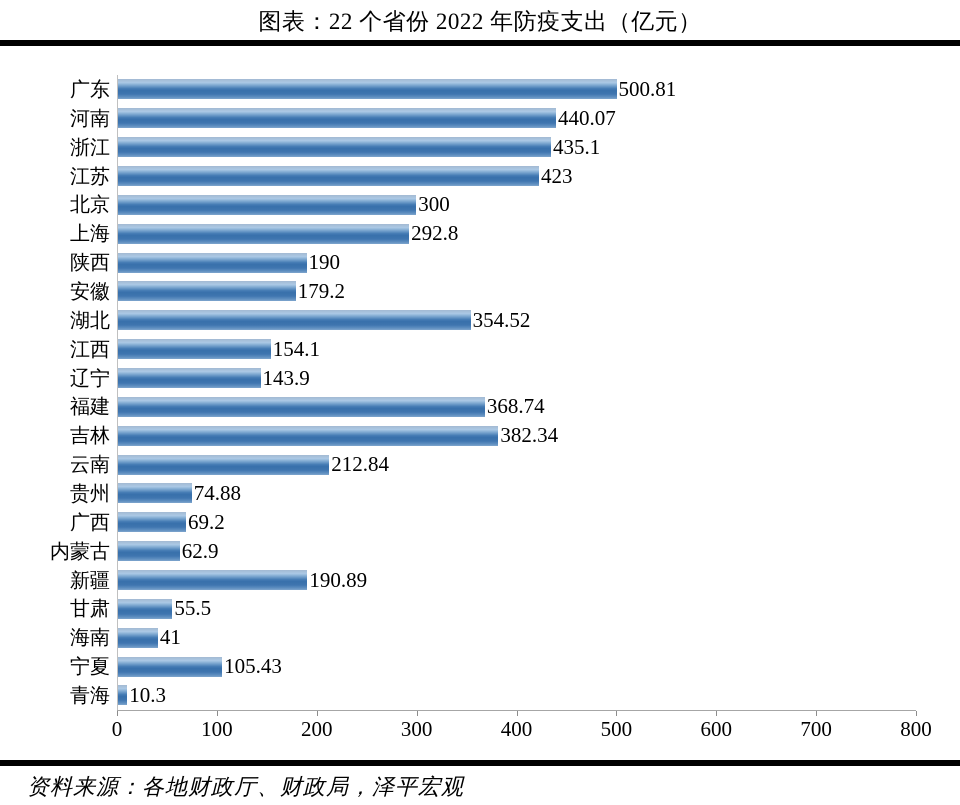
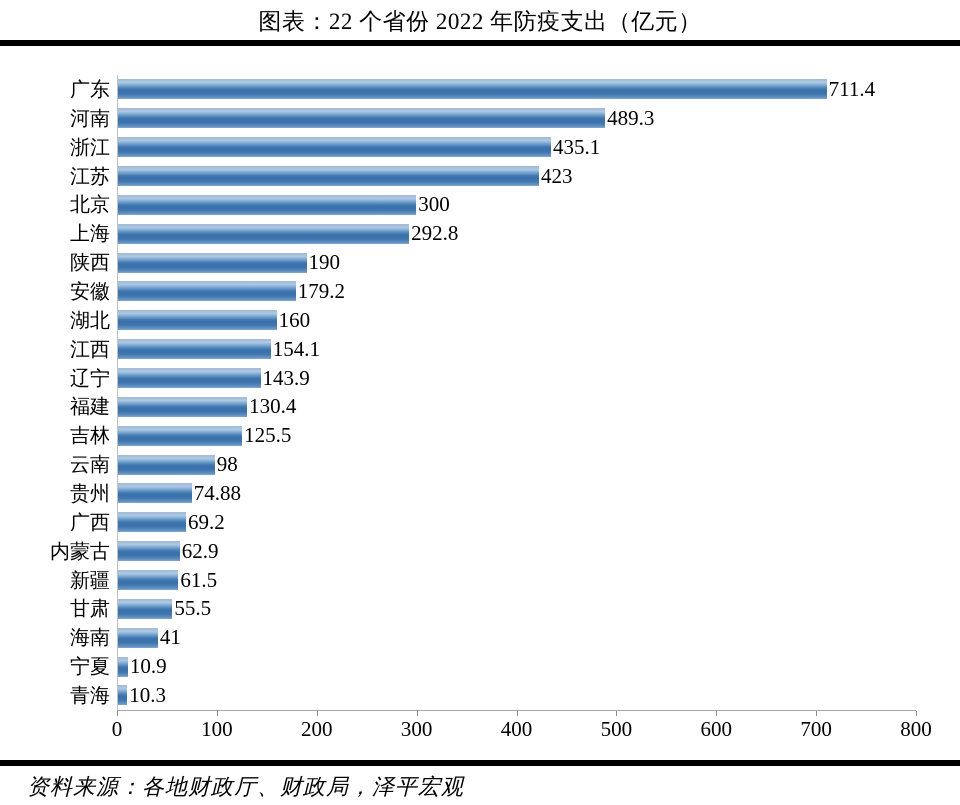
广东: 500.81 -> 711.4
河南: 440.07 -> 489.3
湖北: 354.52 -> 160
福建: 368.74 -> 130.4
吉林: 382.34 -> 125.5
云南: 212.84 -> 98
新疆: 190.89 -> 61.5
宁夏: 105.43 -> 10.9
